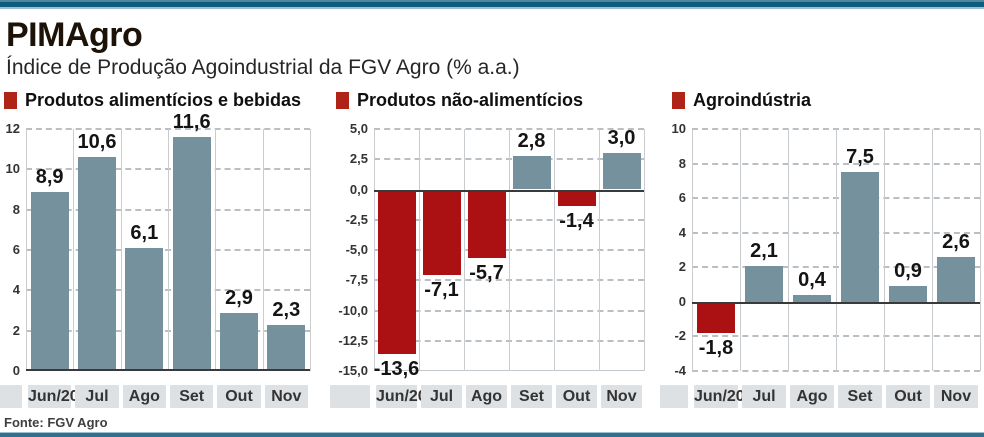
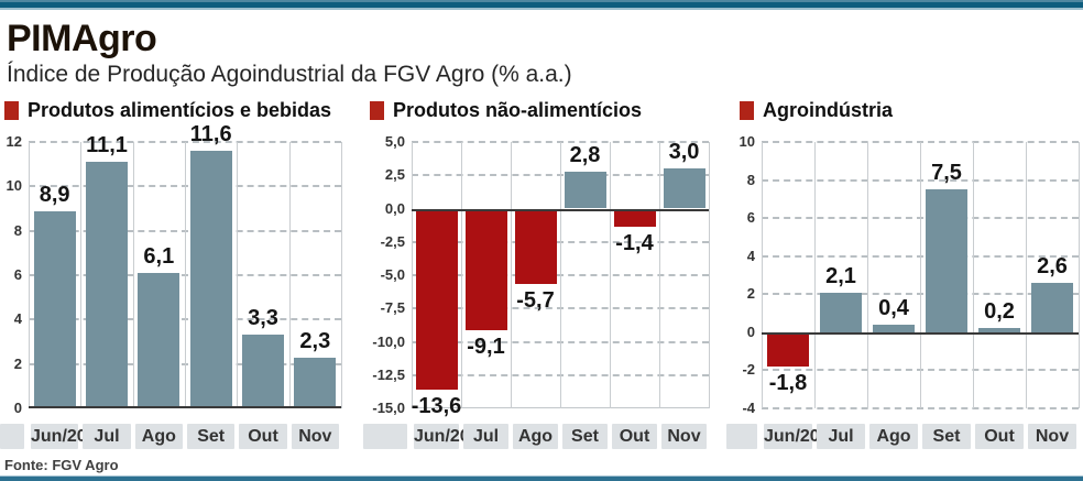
Produtos alimentícios e bebidas/Jul: 10,6 -> 11,1
Produtos alimentícios e bebidas/Out: 2,9 -> 3,3
Produtos não-alimentícios/Jul: -7,1 -> -9,1
Agroindústria/Out: 0,9 -> 0,2
